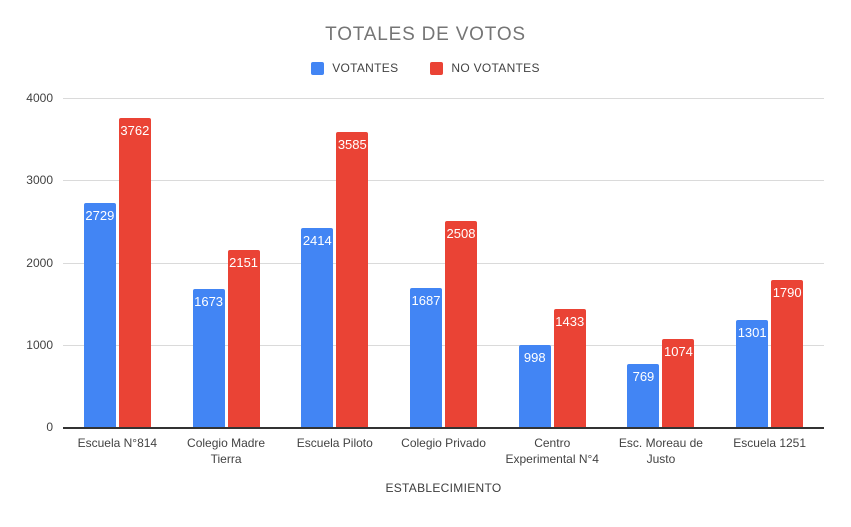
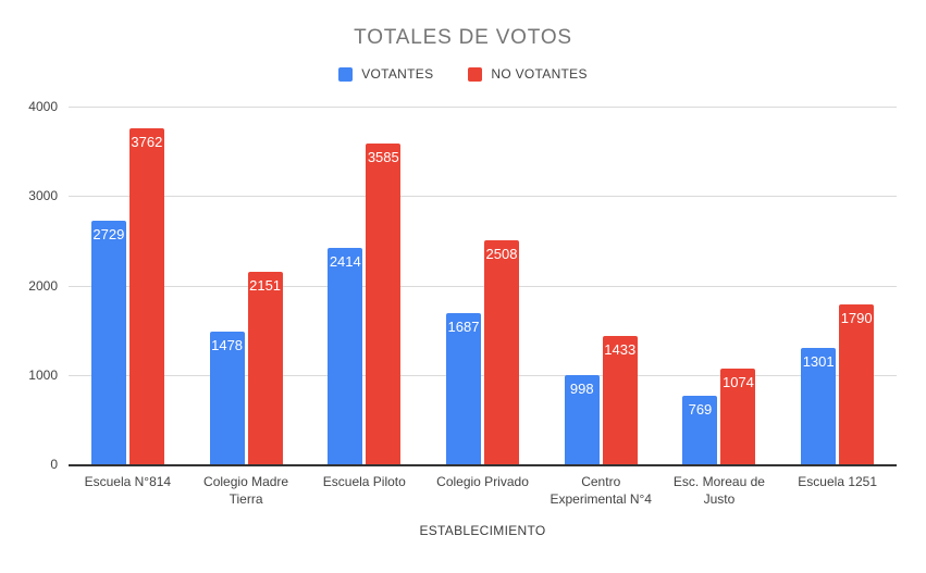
VOTANTES/Colegio Madre Tierra: 1673 -> 1478
